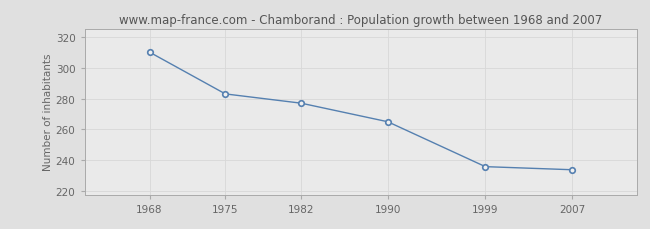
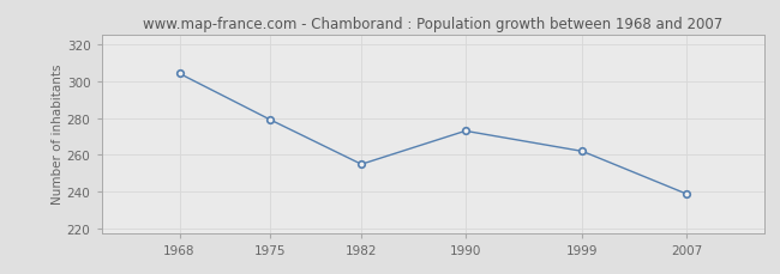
1968: 310 -> 304
1975: 283 -> 279
1982: 277 -> 255
1990: 265 -> 273
1999: 236 -> 262
2007: 234 -> 239
